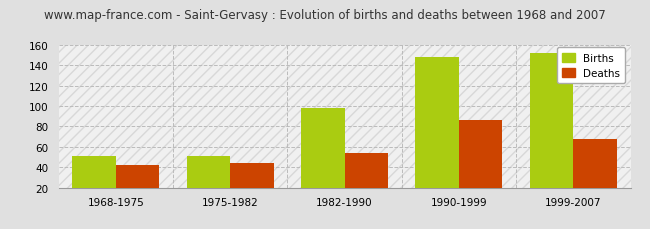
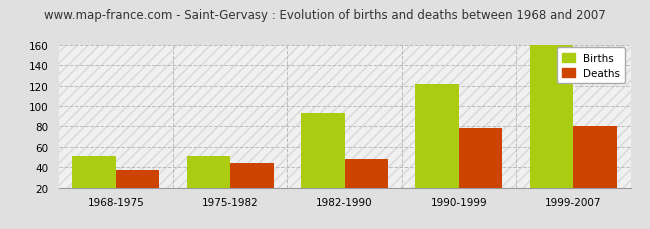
Deaths/1968-1975: 42 -> 37
Births/1982-1990: 98 -> 93
Deaths/1982-1990: 54 -> 48
Births/1990-1999: 148 -> 122
Deaths/1990-1999: 86 -> 79
Births/1999-2007: 152 -> 160
Deaths/1999-2007: 68 -> 80
